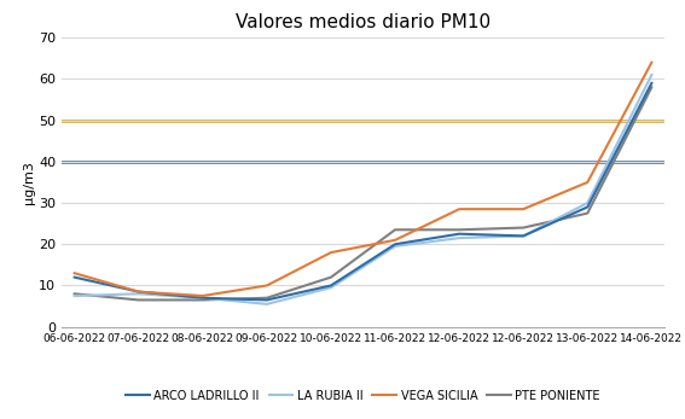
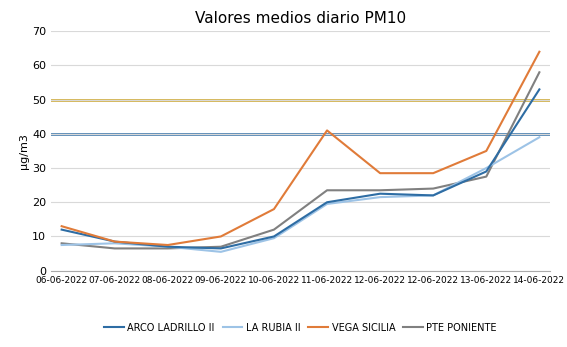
VEGA SICILIA/11-06-2022: 21.0 -> 41.0
ARCO LADRILLO II/14-06-2022: 59.0 -> 53.0
LA RUBIA II/14-06-2022: 61.0 -> 39.0
